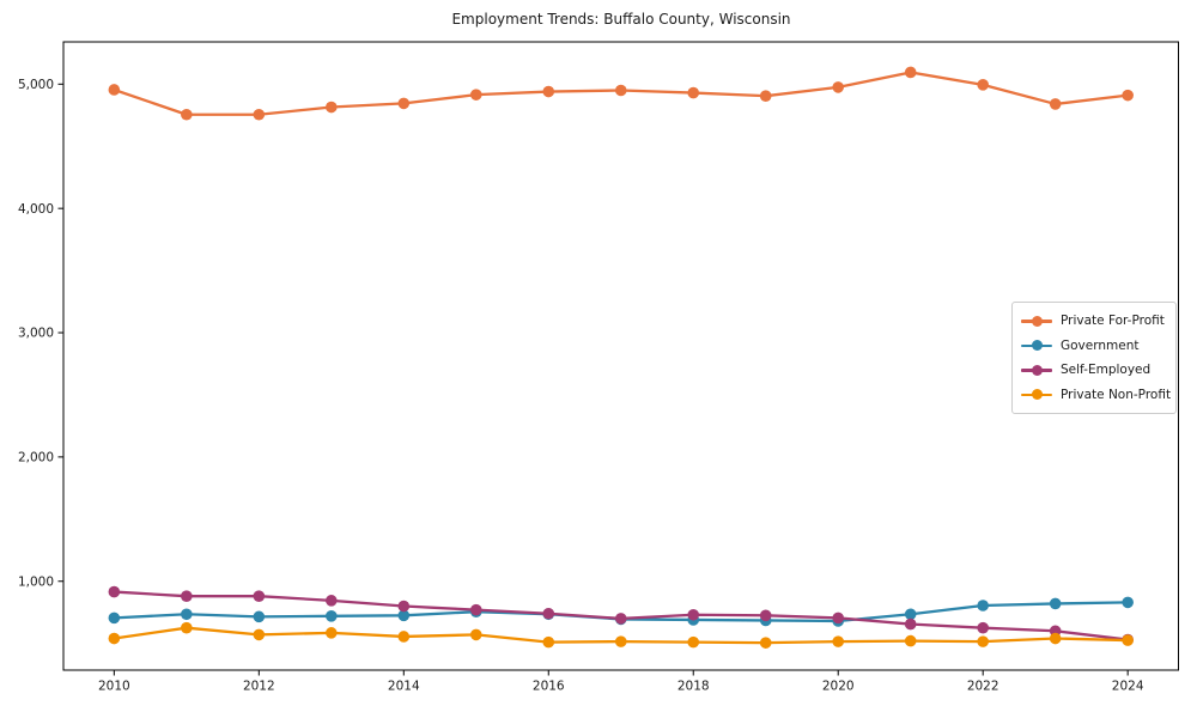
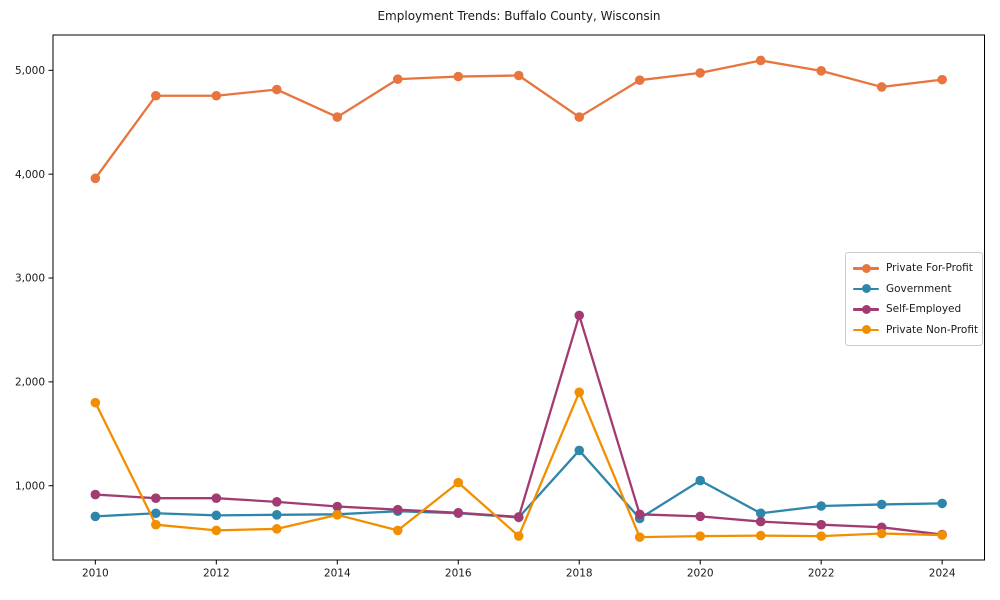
Private For-Profit/2010: 4960 -> 3960
Private Non-Profit/2010: 540 -> 1800
Private For-Profit/2014: 4840 -> 4550
Private Non-Profit/2014: 560 -> 720
Private Non-Profit/2016: 510 -> 1030
Private For-Profit/2018: 4930 -> 4550
Government/2018: 690 -> 1340
Self-Employed/2018: 730 -> 2640
Private Non-Profit/2018: 510 -> 1900
Government/2020: 680 -> 1050
